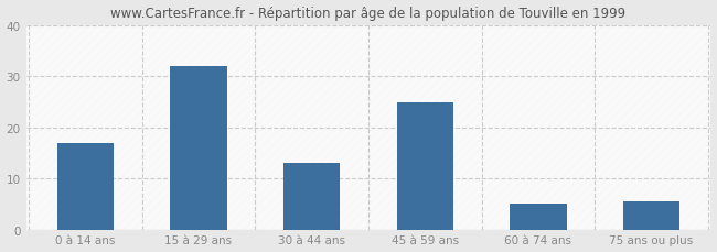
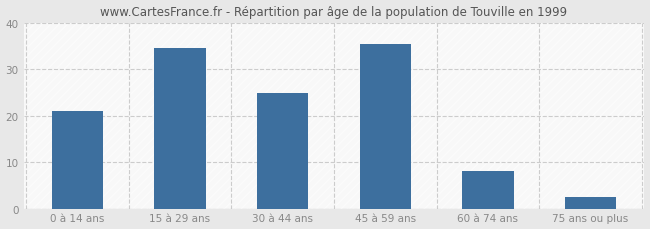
0 à 14 ans: 17.0 -> 21.0
15 à 29 ans: 32.0 -> 34.5
30 à 44 ans: 13.0 -> 25.0
45 à 59 ans: 25.0 -> 35.5
60 à 74 ans: 5.0 -> 8.0
75 ans ou plus: 5.5 -> 2.5
